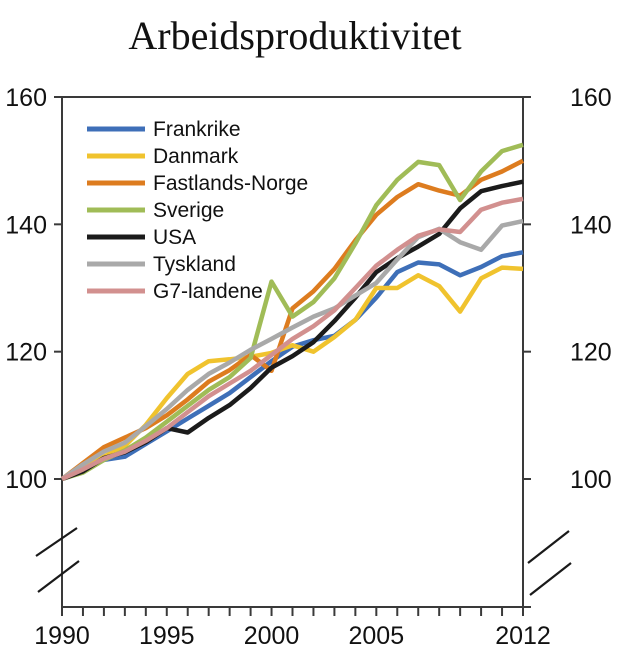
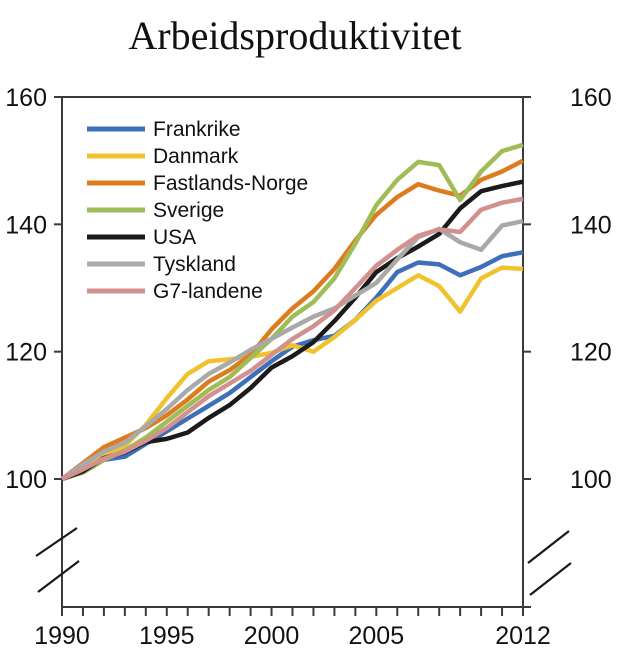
USA/1995: 108 -> 106
Fastlands-Norge/2000: 117 -> 124
Sverige/2000: 131 -> 122
Danmark/2005: 130 -> 128
